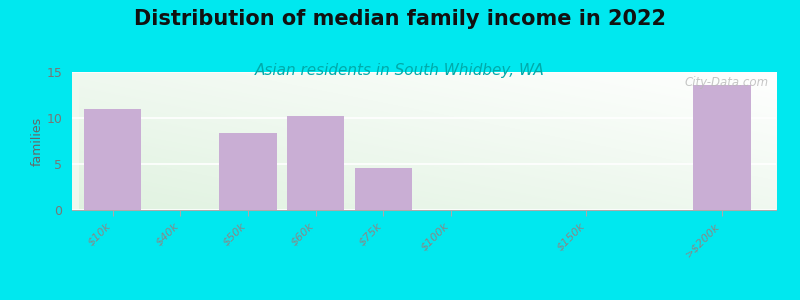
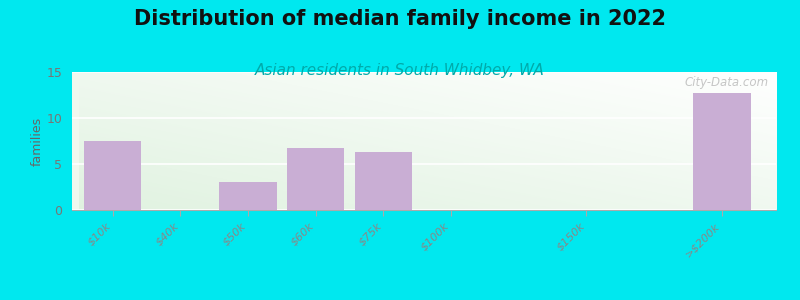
$10k: 11.0 -> 7.5
$50k: 8.4 -> 3.0
$60k: 10.2 -> 6.7
$75k: 4.6 -> 6.3
>$200k: 13.6 -> 12.7
